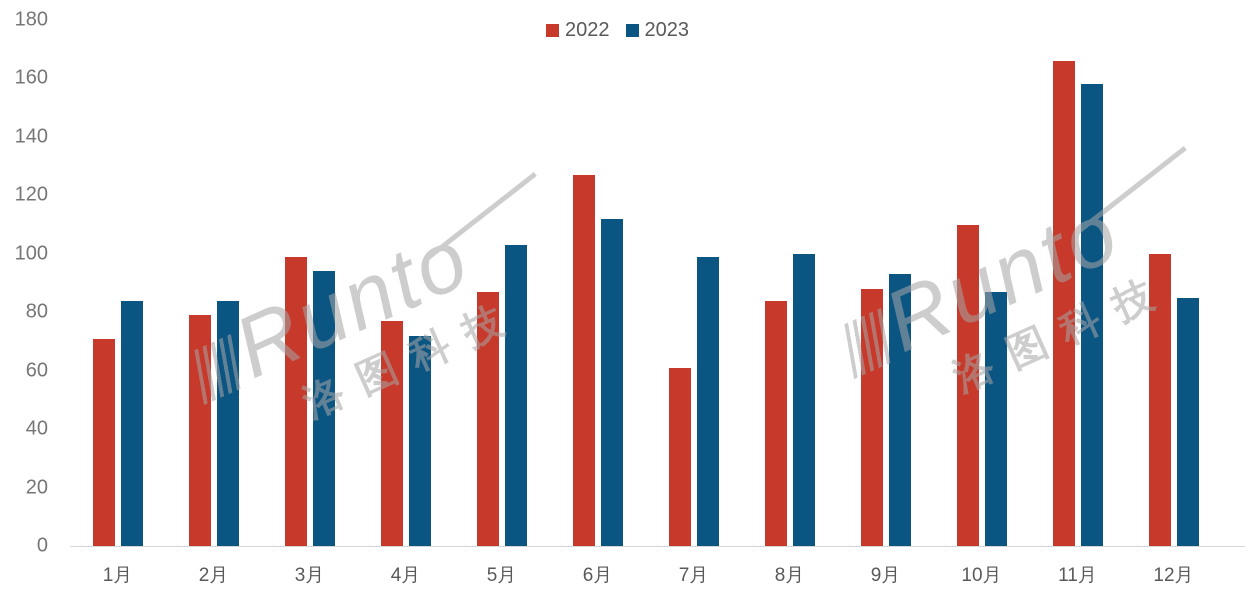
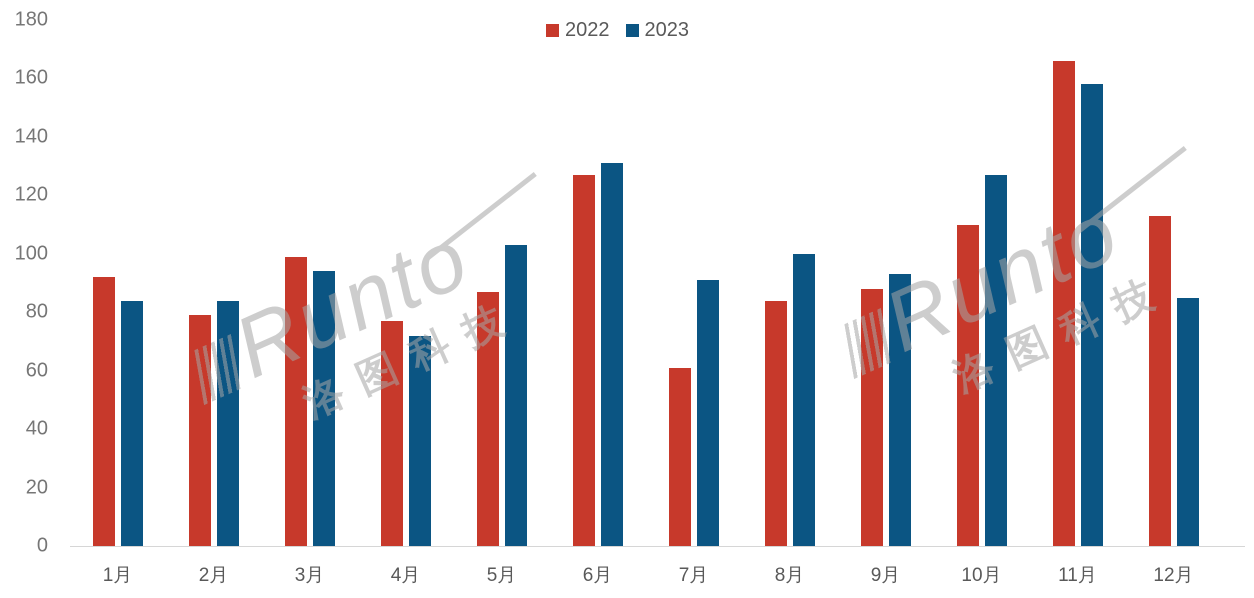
2022/1月: 71 -> 92
2023/6月: 112 -> 131
2023/7月: 99 -> 91
2023/10月: 87 -> 127
2022/12月: 100 -> 113
